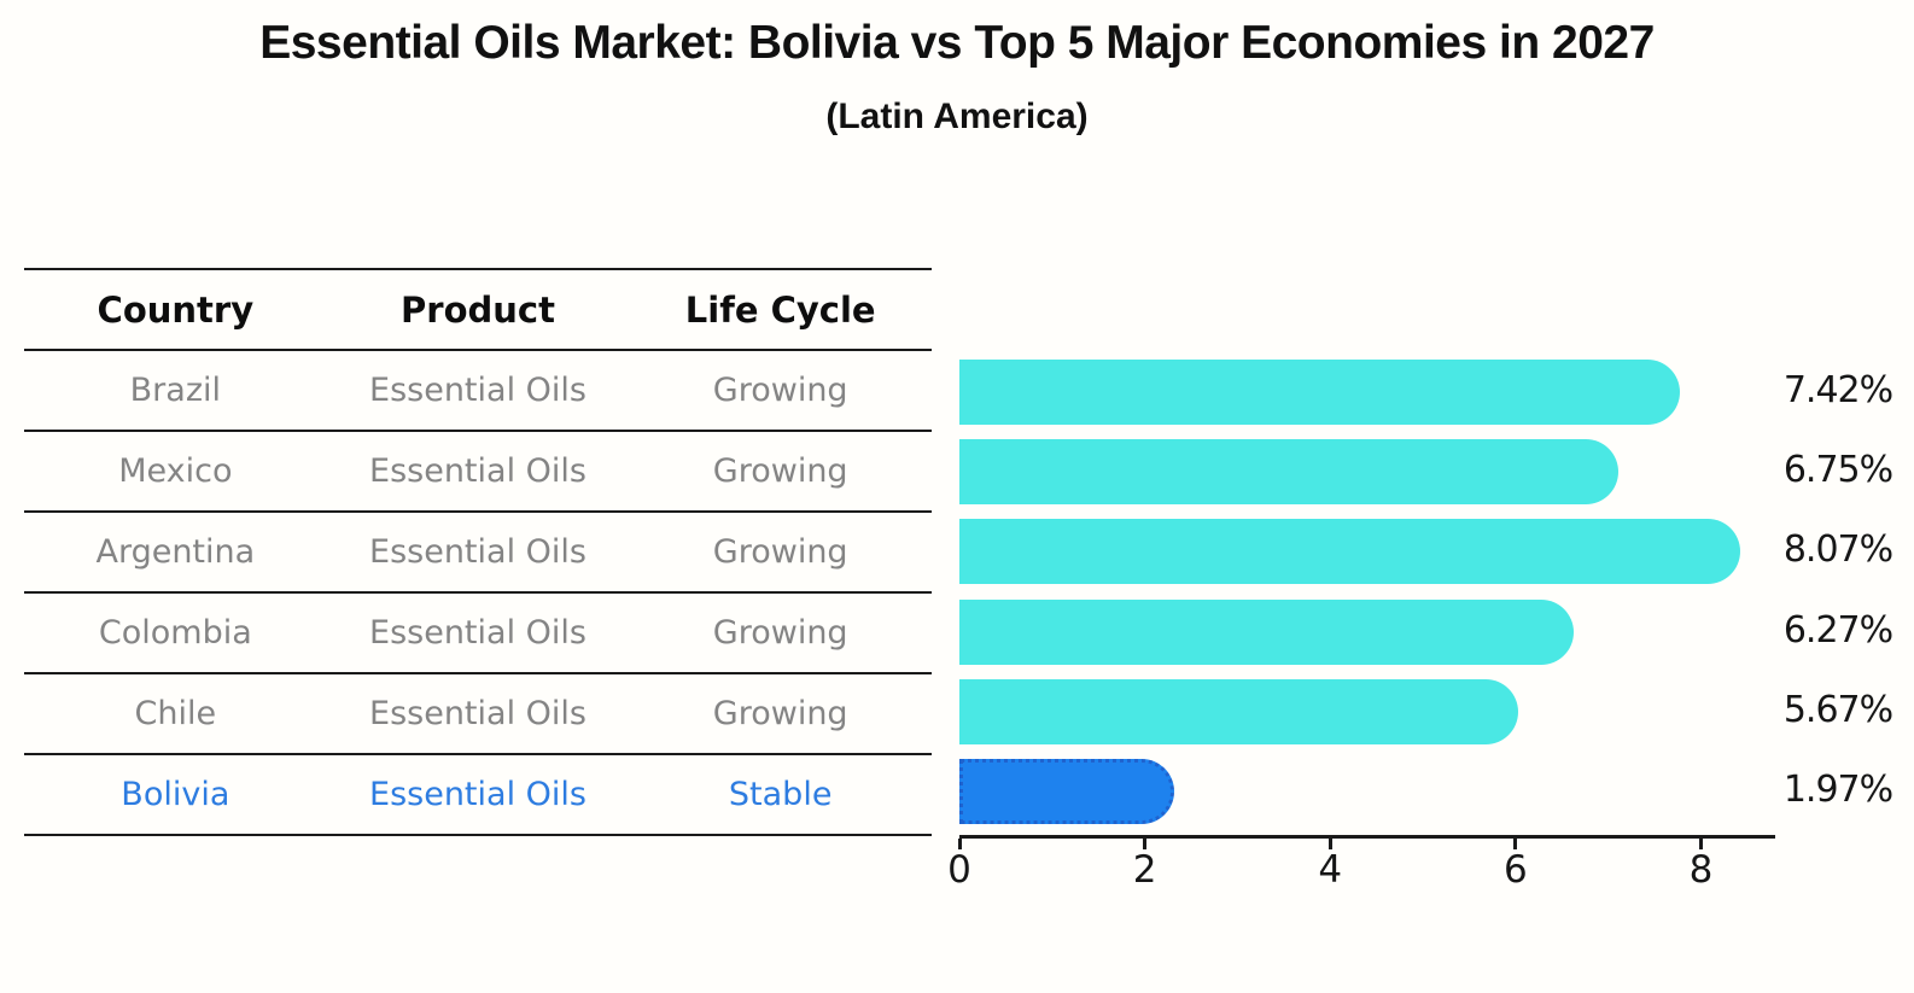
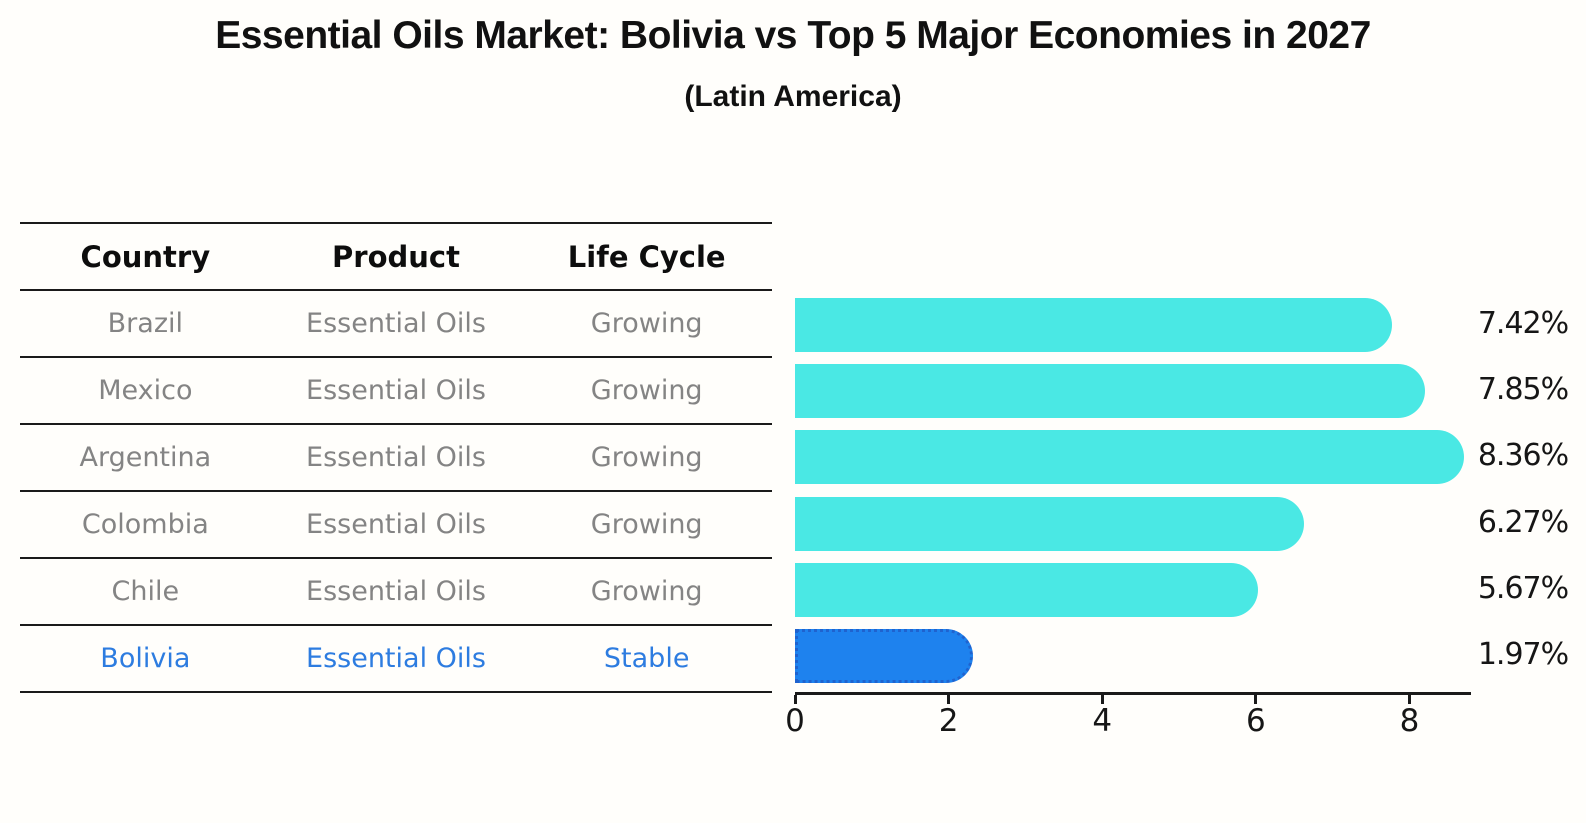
Mexico: 6.75% -> 7.85%
Argentina: 8.07% -> 8.36%
